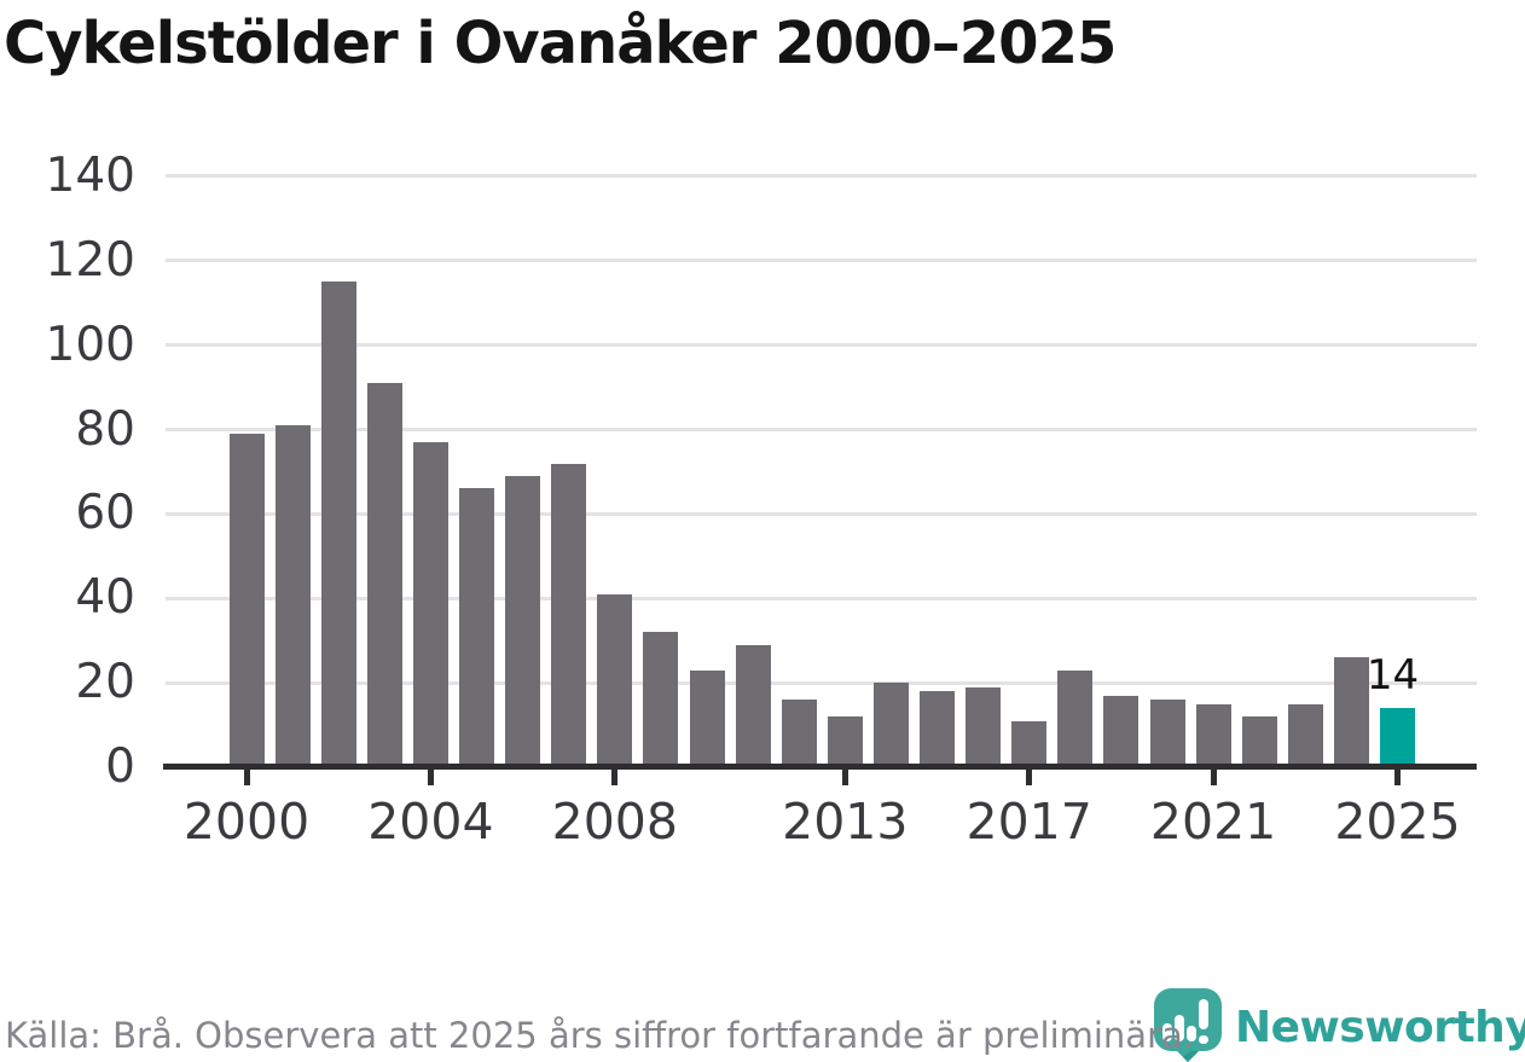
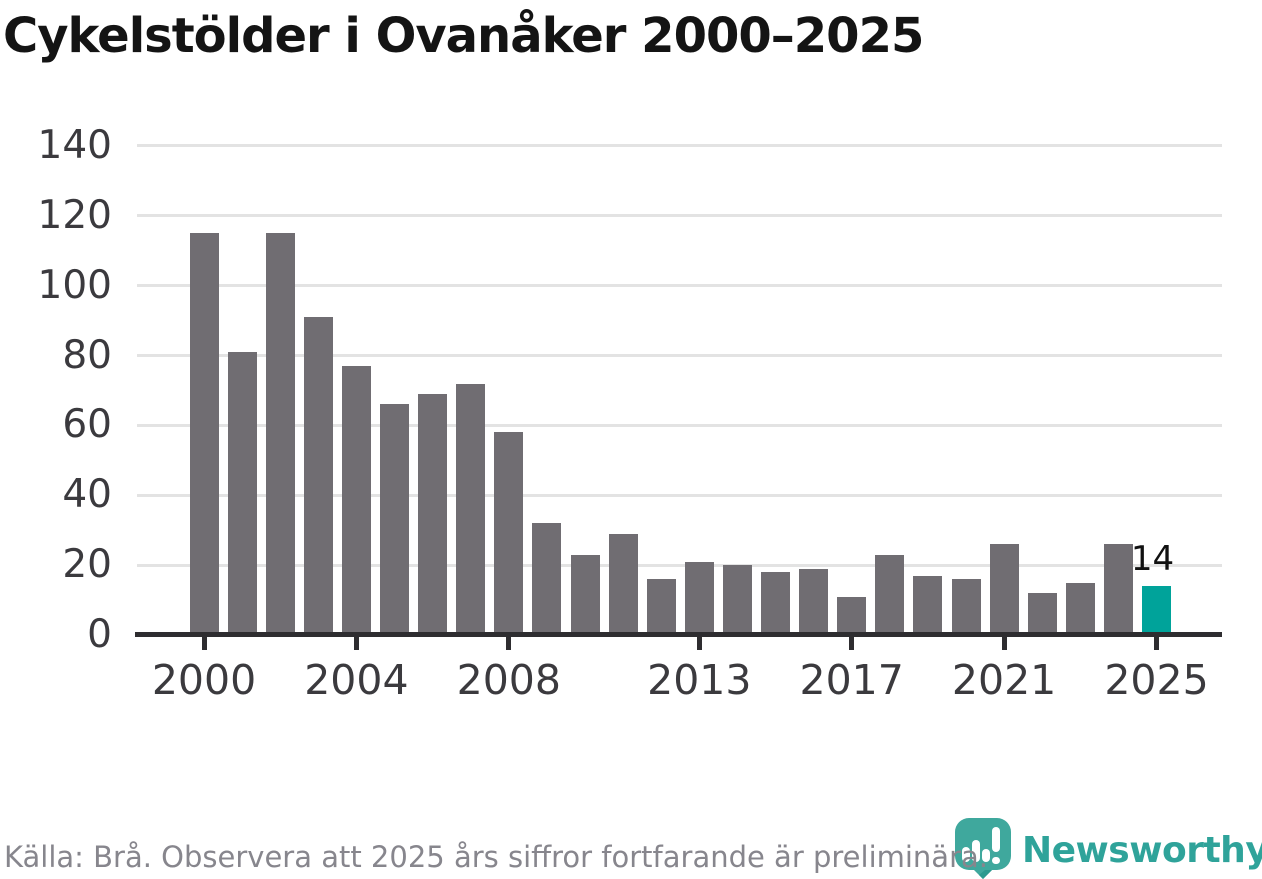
2000: 79 -> 115
2008: 41 -> 58
2013: 12 -> 21
2021: 15 -> 26
